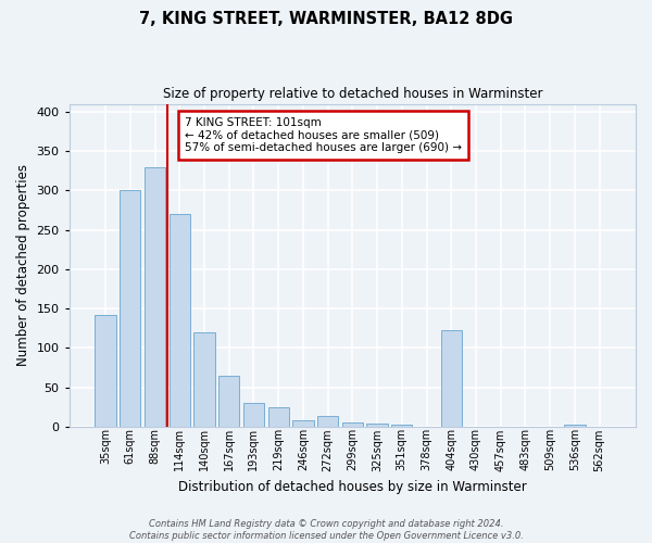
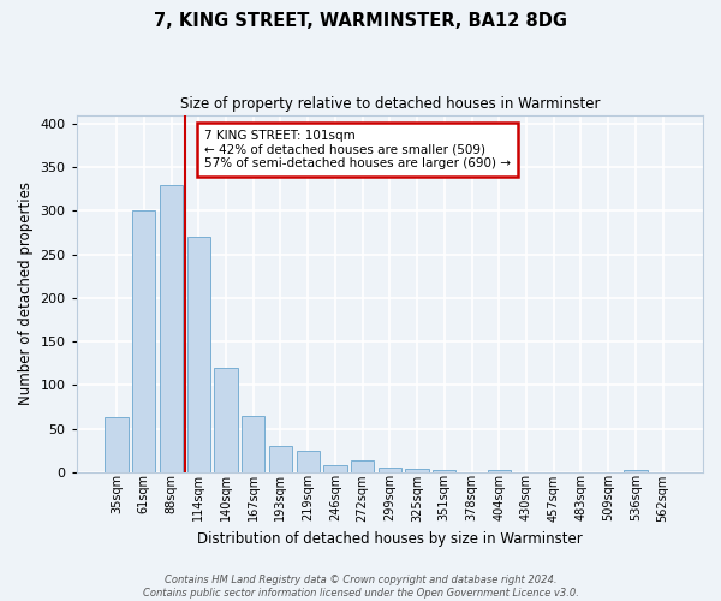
35sqm: 142 -> 63
404sqm: 122 -> 2
